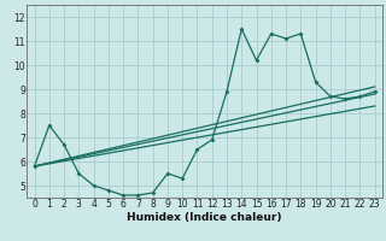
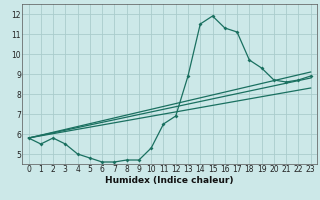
1: 7.5 -> 5.5
2: 6.7 -> 5.8
9: 5.5 -> 4.7
15: 10.2 -> 11.9
18: 11.3 -> 9.7
